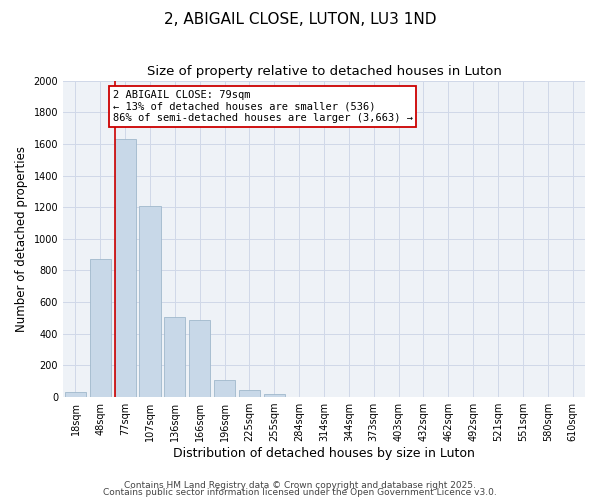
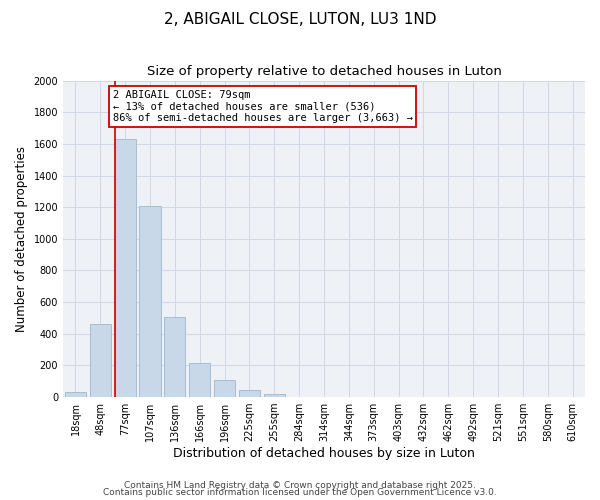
48sqm: 870 -> 460
166sqm: 490 -> 220
